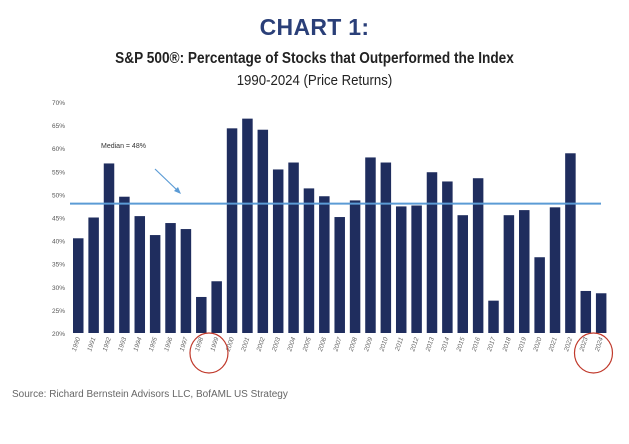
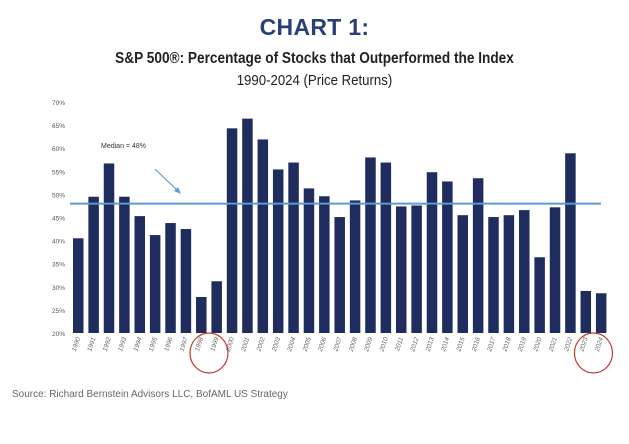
1991: 45% -> 50%
2002: 64% -> 62%
2017: 27% -> 45%
